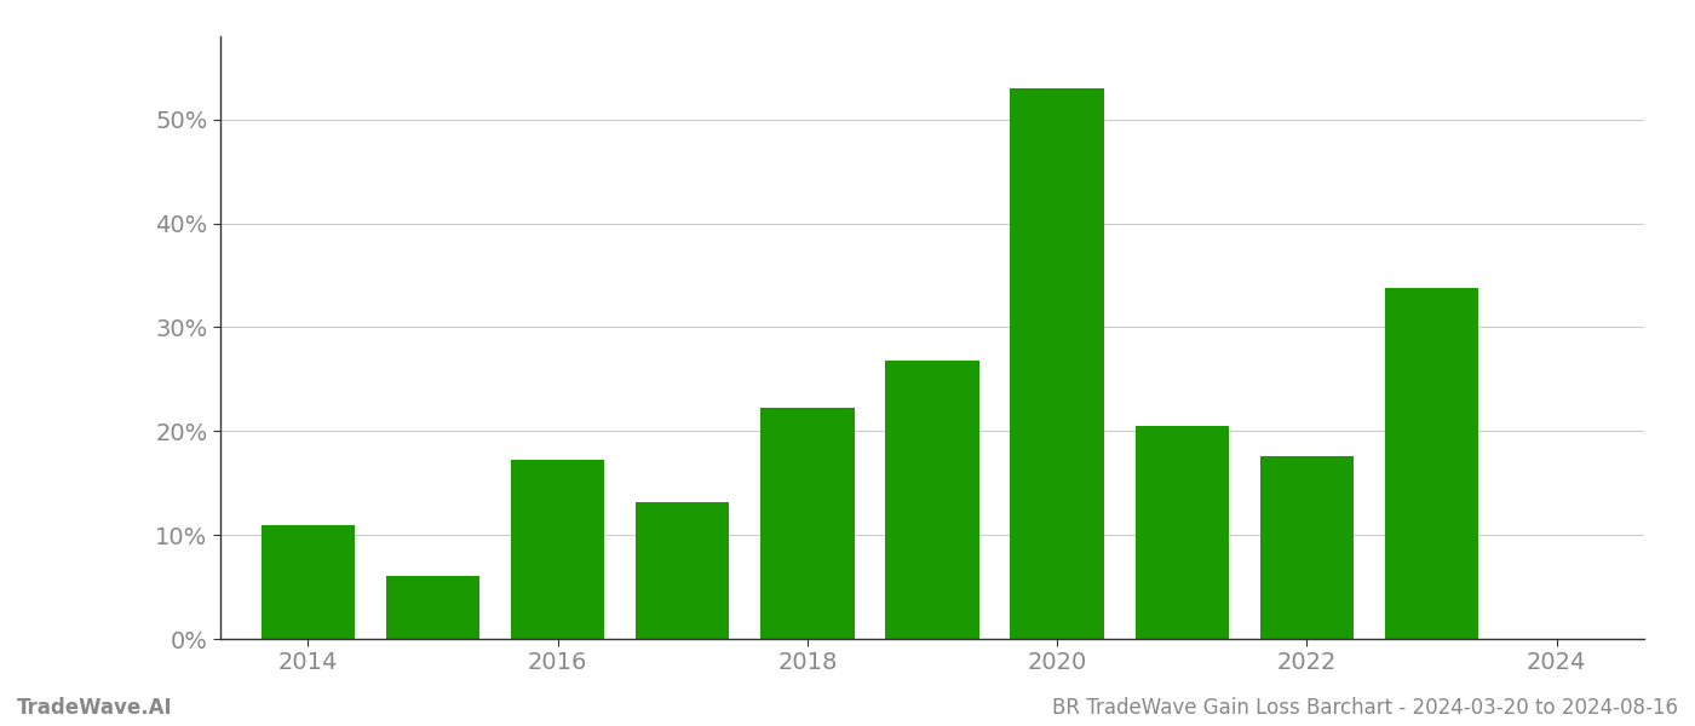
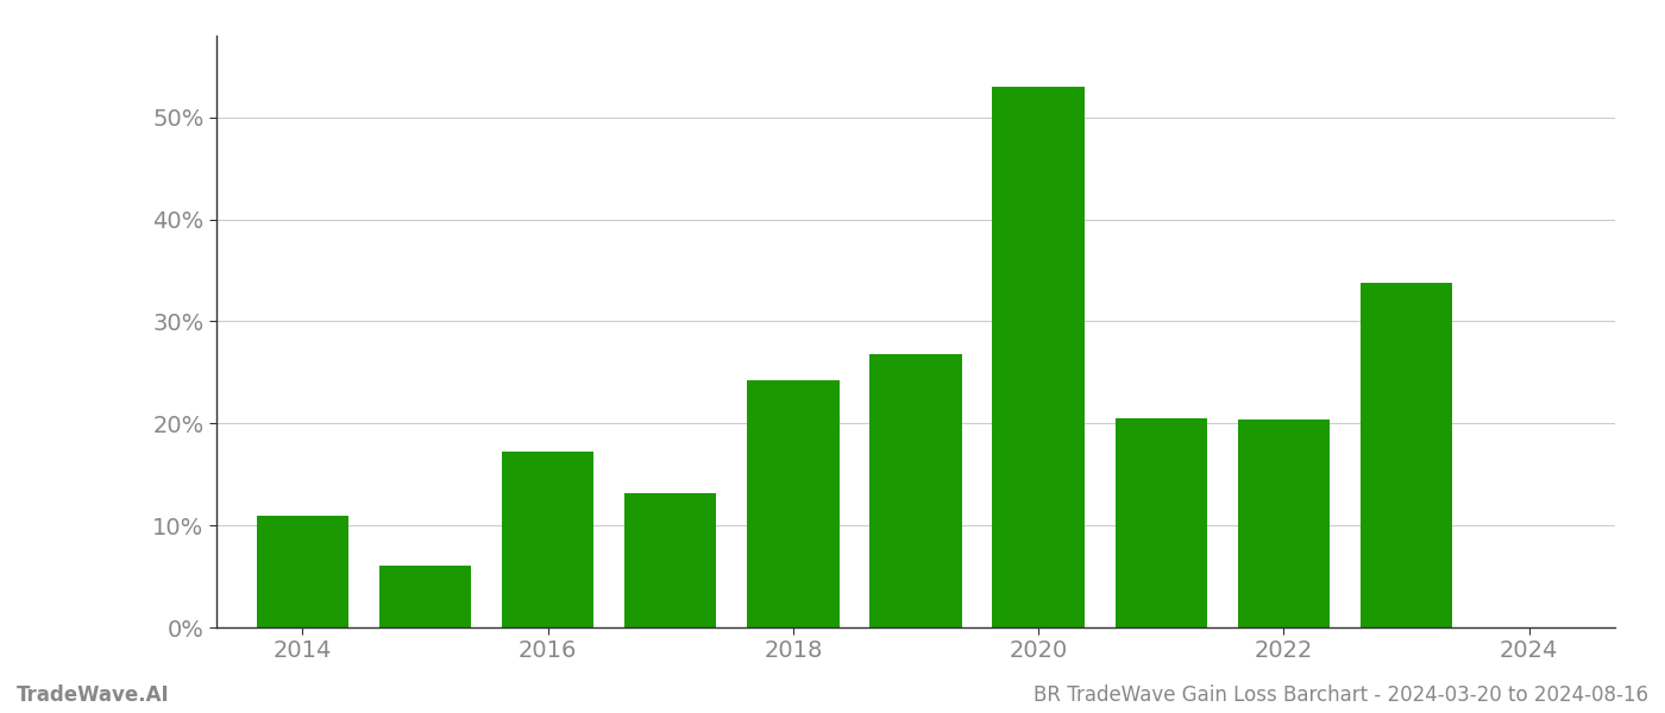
2018: 22.2% -> 24.2%
2022: 17.6% -> 20.4%
